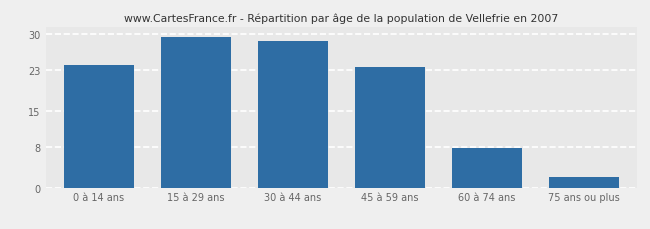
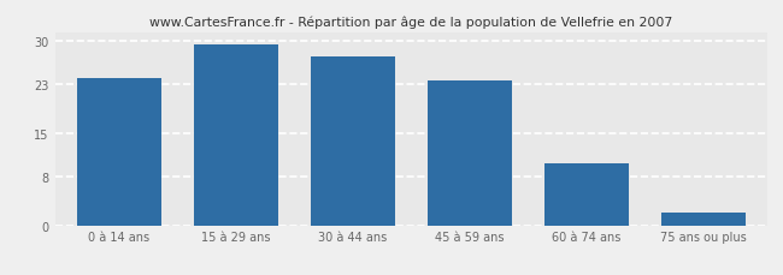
30 à 44 ans: 28.6 -> 27.5
60 à 74 ans: 7.8 -> 10.0
